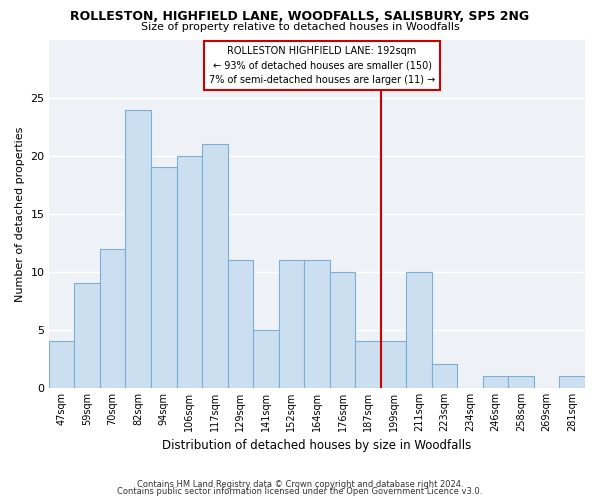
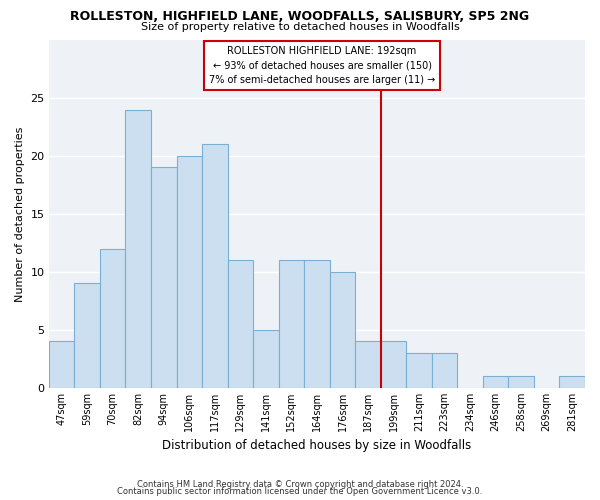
211sqm: 10 -> 3
223sqm: 2 -> 3
